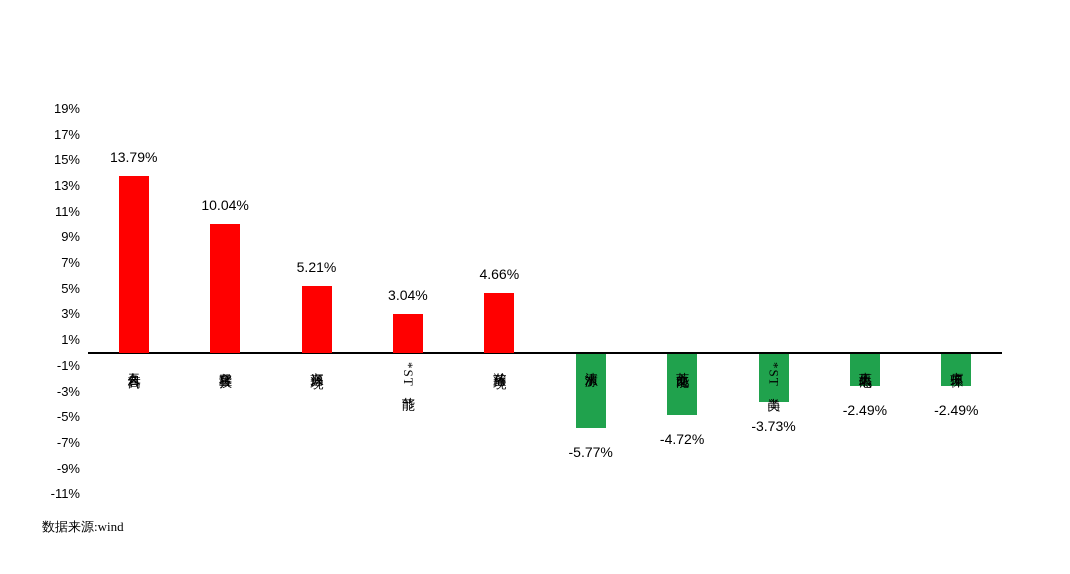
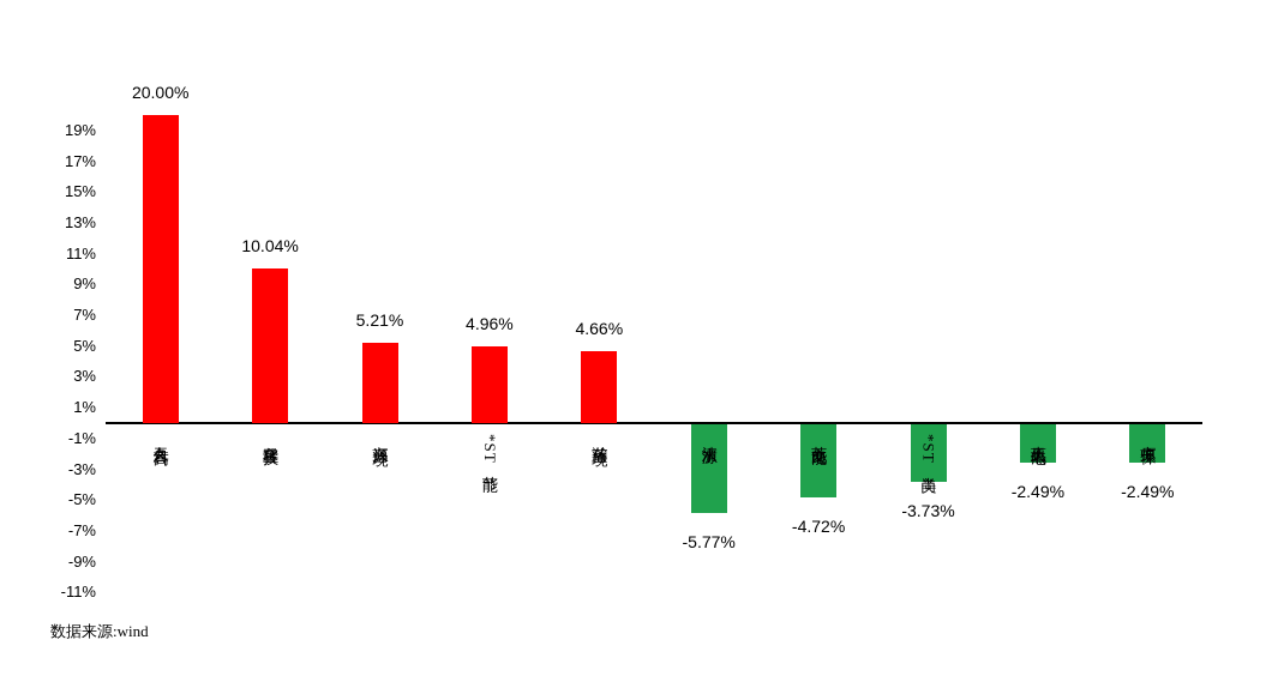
久吾高科: 13.79% -> 20.00%
*ST节能: 3.04% -> 4.96%
